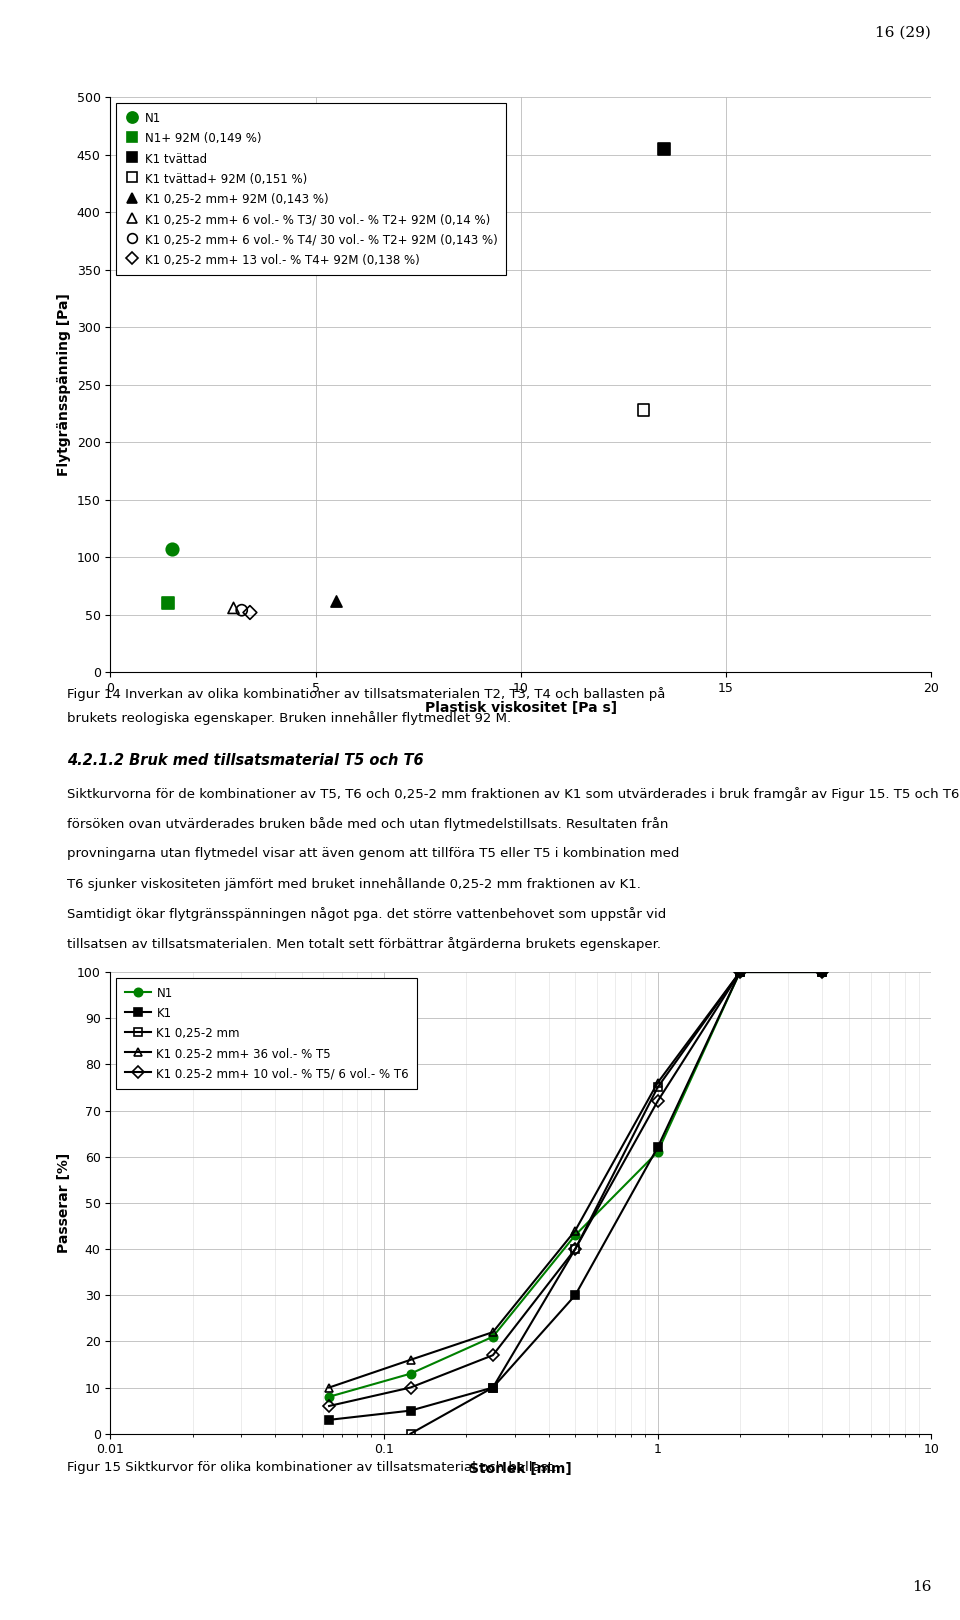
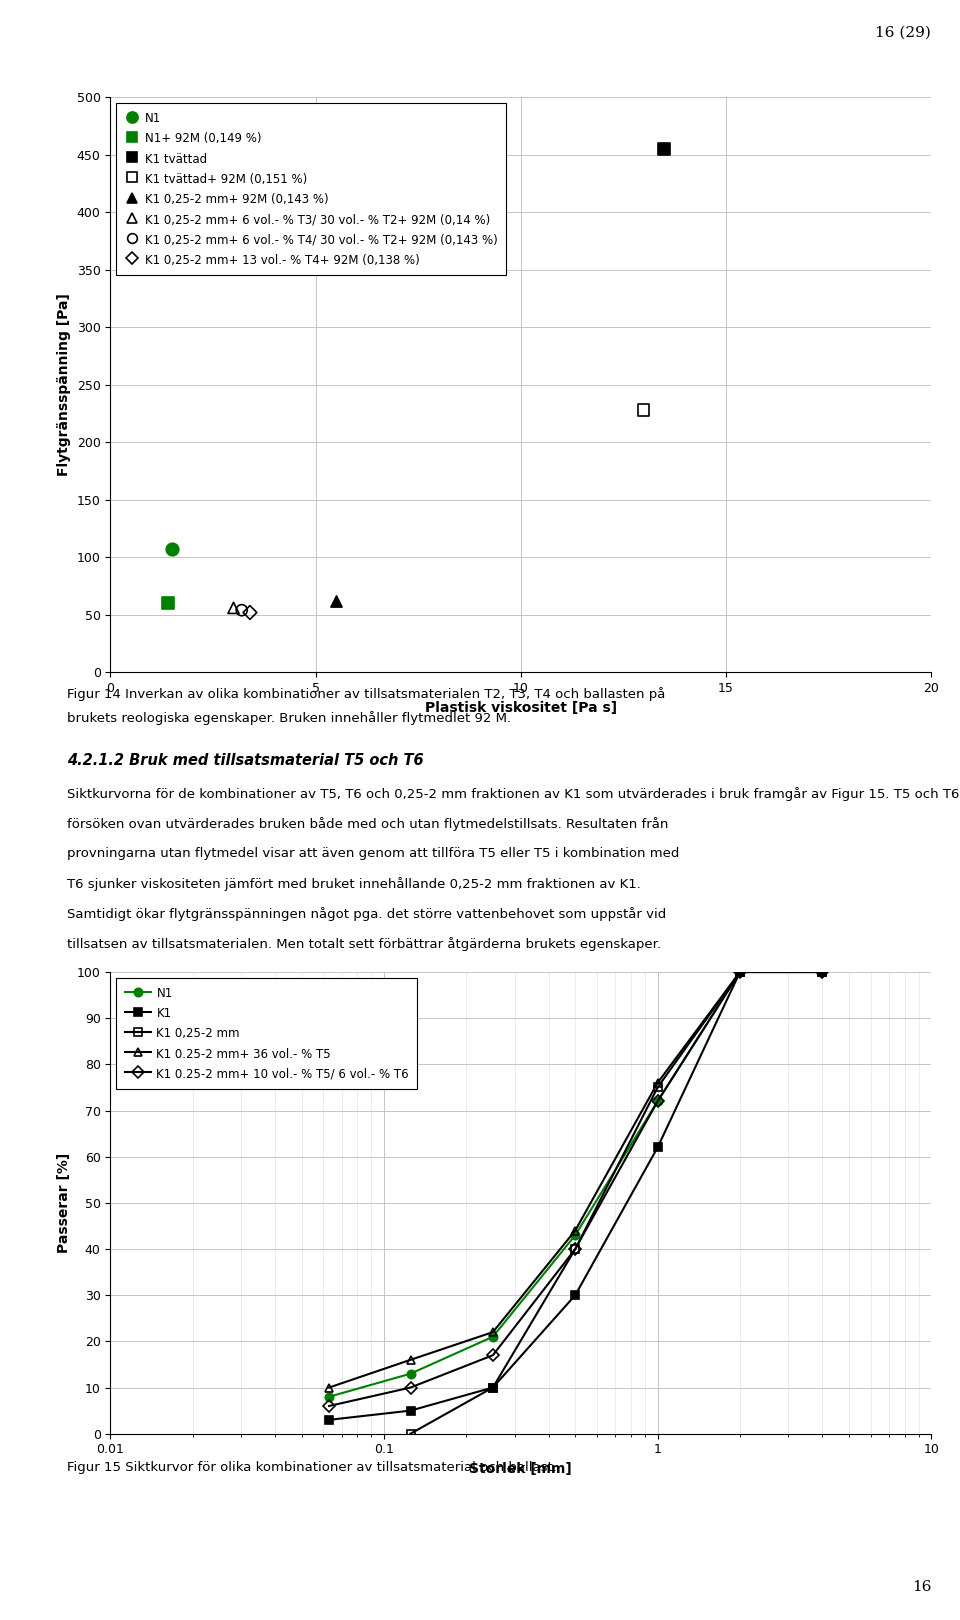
N1/1: 61 -> 72
